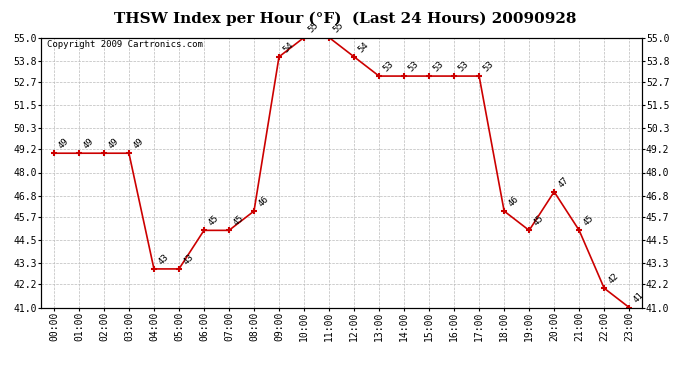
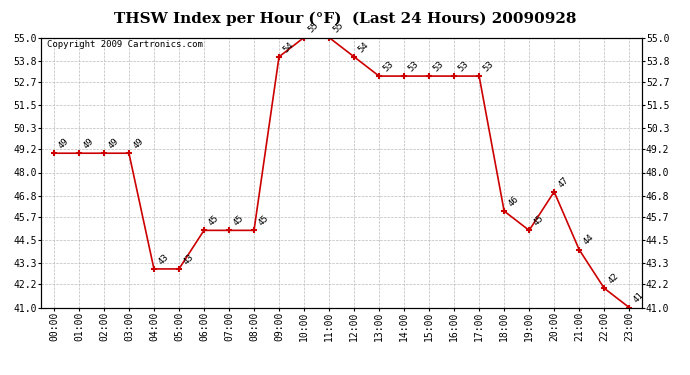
08:00: 46 -> 45
21:00: 45 -> 44
